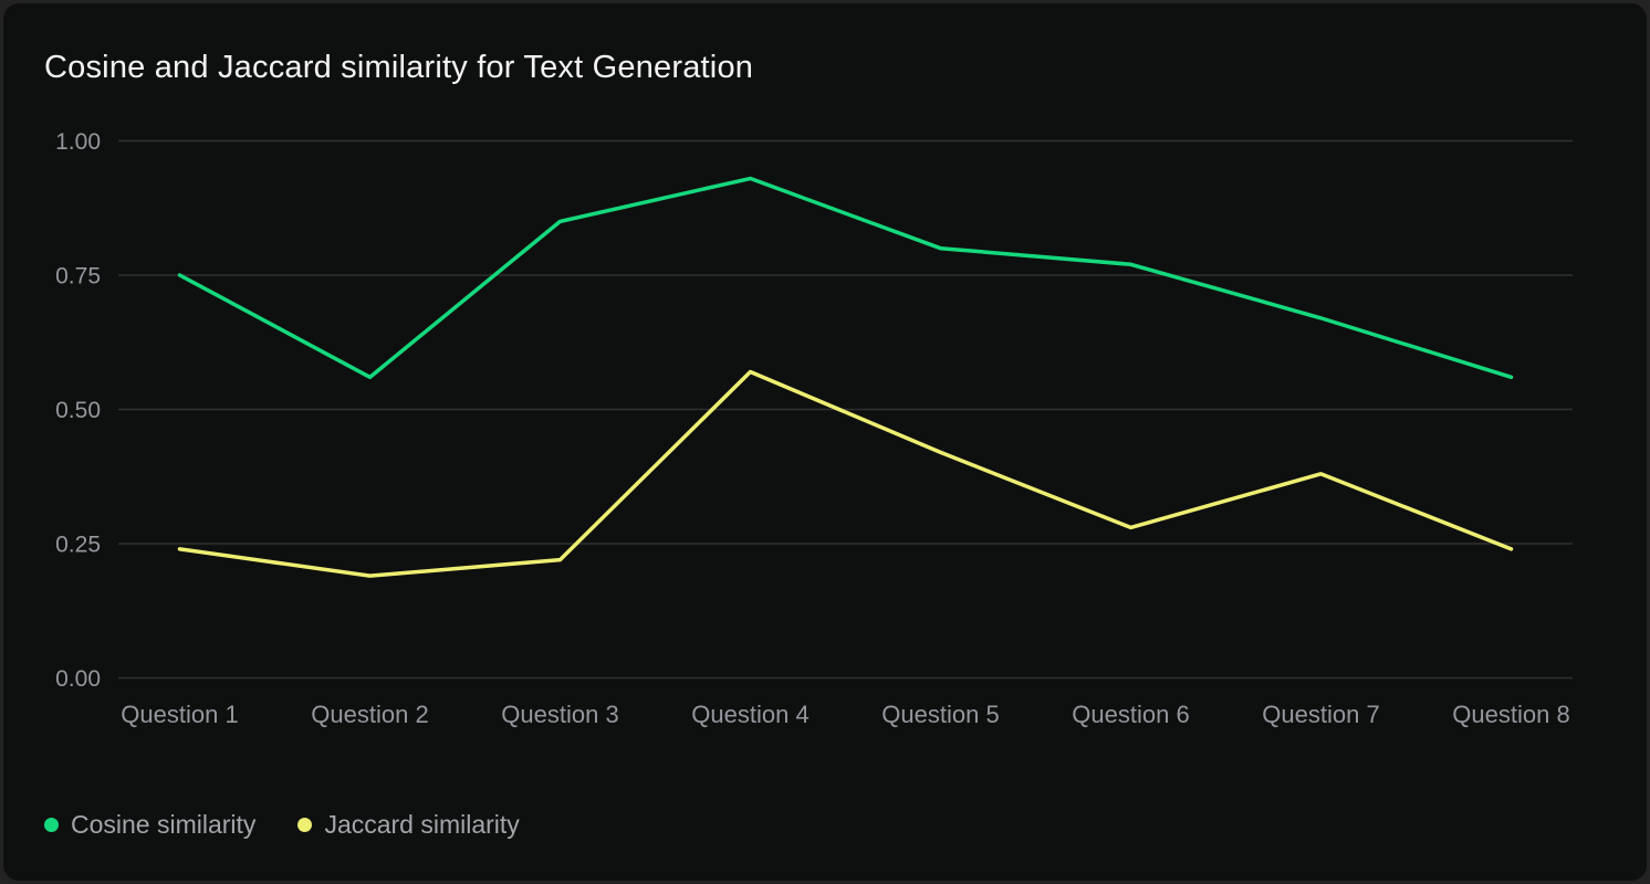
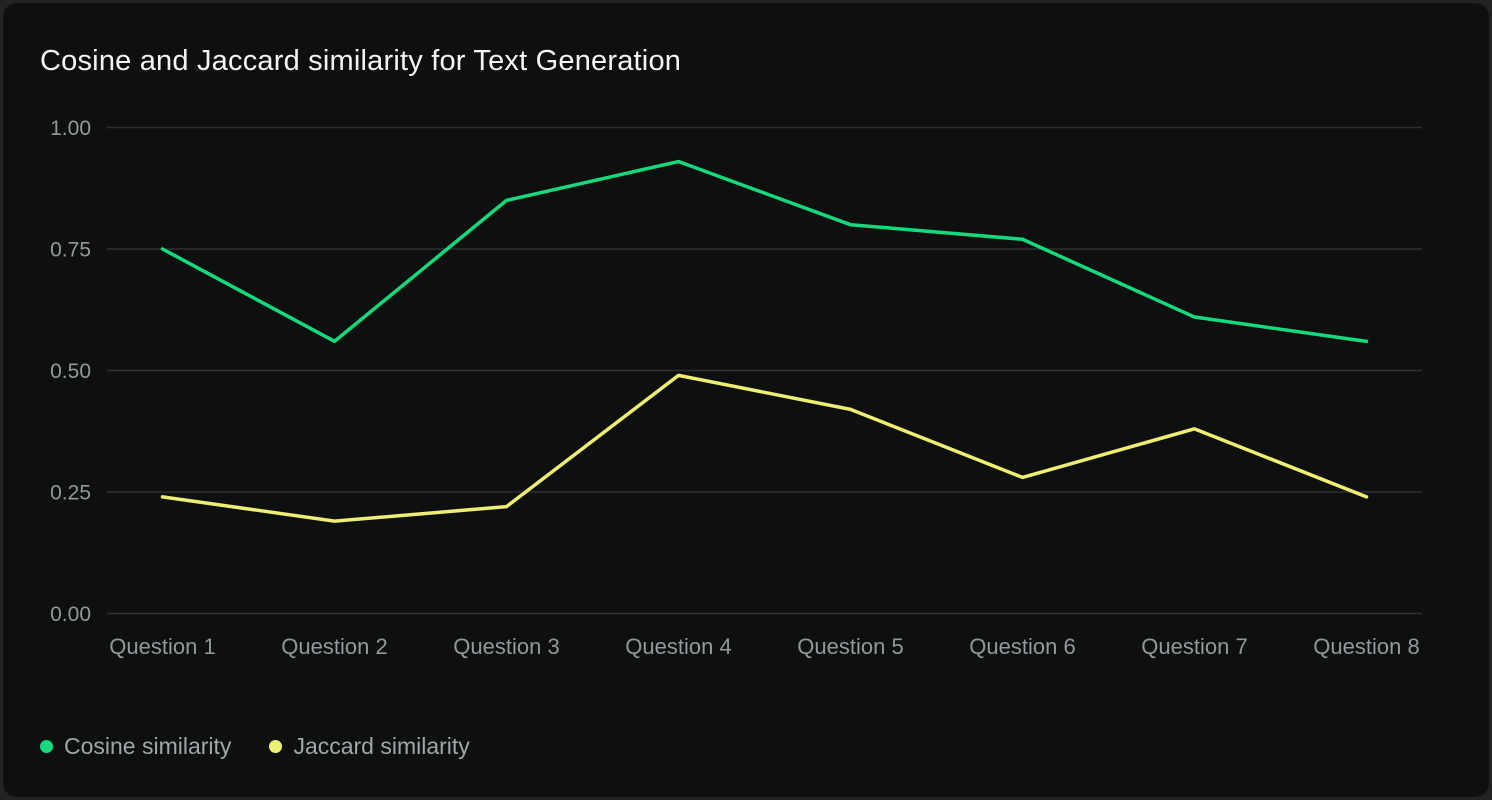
Jaccard similarity/Question 4: 0.57 -> 0.49
Cosine similarity/Question 7: 0.67 -> 0.61
